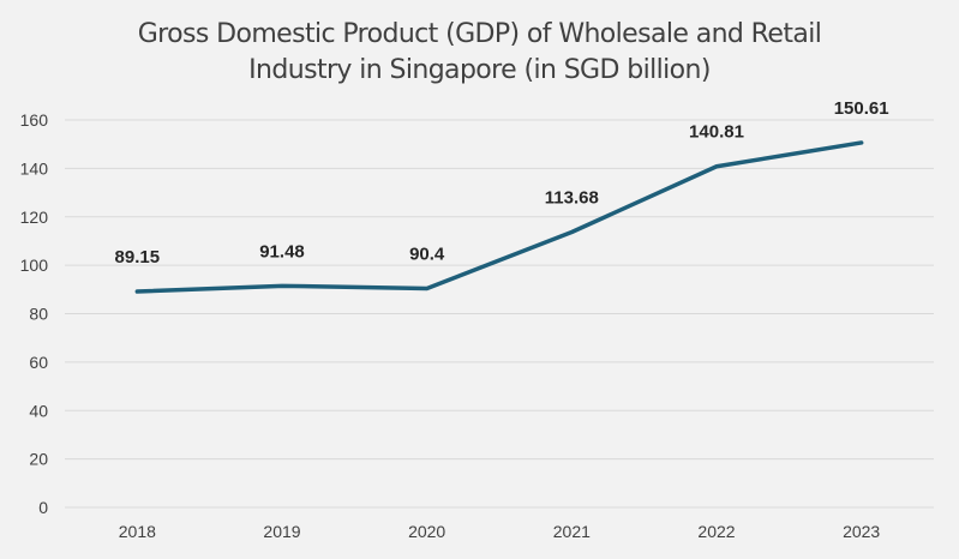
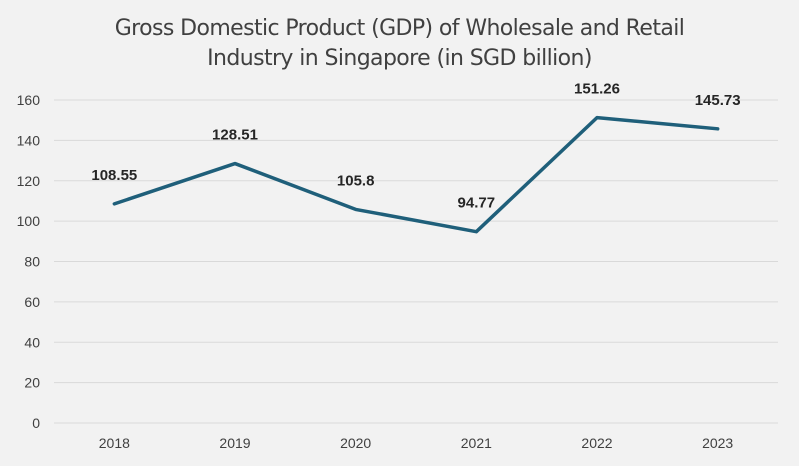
2018: 89.15 -> 108.55
2019: 91.48 -> 128.51
2020: 90.4 -> 105.8
2021: 113.68 -> 94.77
2022: 140.81 -> 151.26
2023: 150.61 -> 145.73
